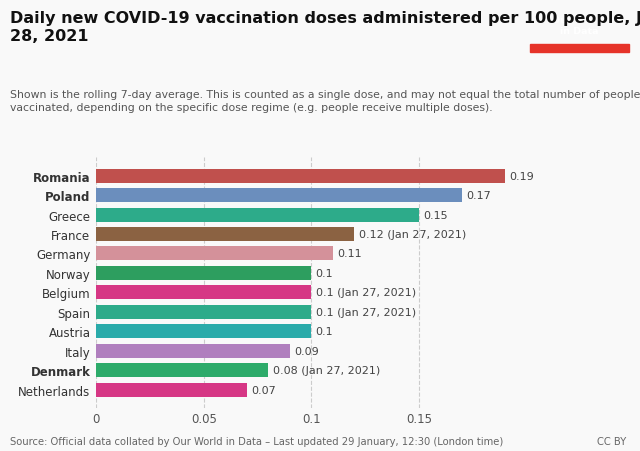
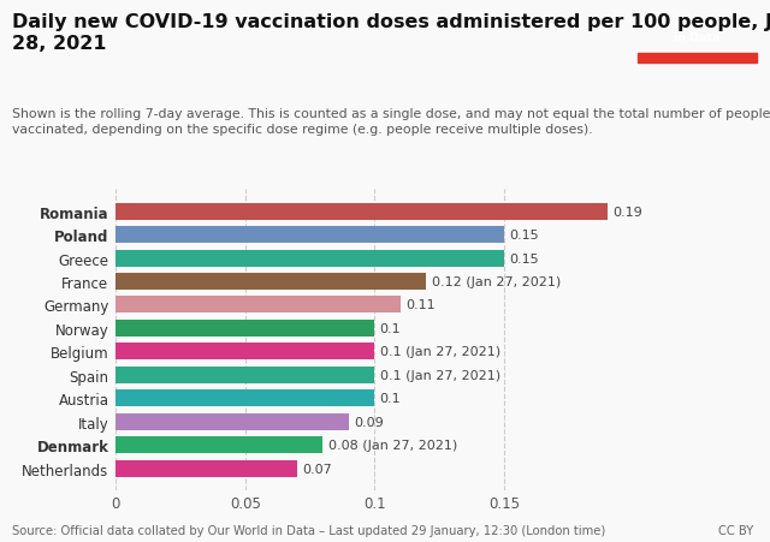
Poland: 0.17 -> 0.15
